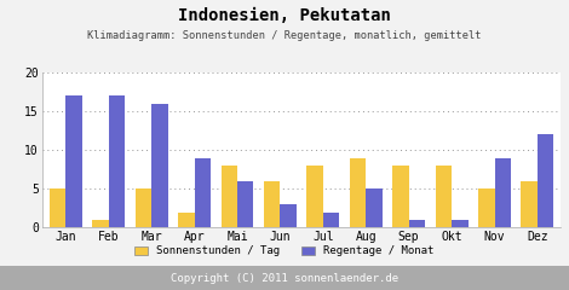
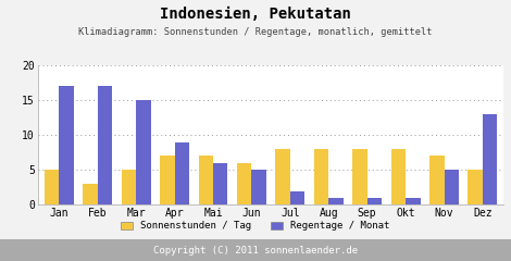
Sonnenstunden / Tag/Feb: 1 -> 3
Regentage / Monat/Mar: 16 -> 15
Sonnenstunden / Tag/Apr: 2 -> 7
Sonnenstunden / Tag/Mai: 8 -> 7
Regentage / Monat/Jun: 3 -> 5
Sonnenstunden / Tag/Aug: 9 -> 8
Regentage / Monat/Aug: 5 -> 1
Sonnenstunden / Tag/Nov: 5 -> 7
Regentage / Monat/Nov: 9 -> 5
Sonnenstunden / Tag/Dez: 6 -> 5
Regentage / Monat/Dez: 12 -> 13
